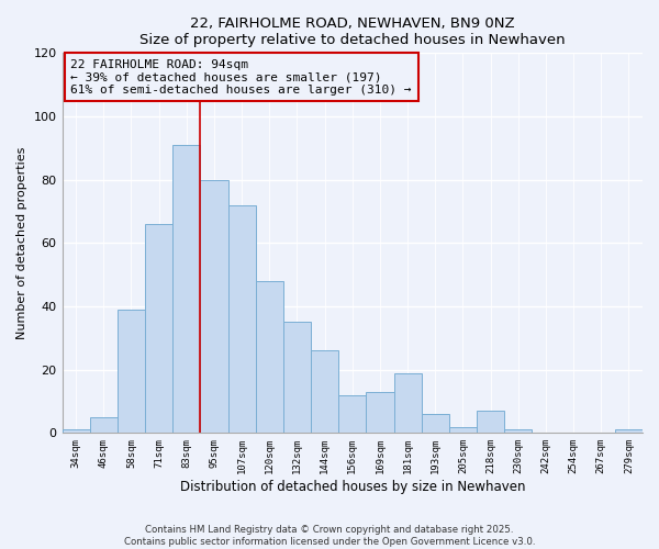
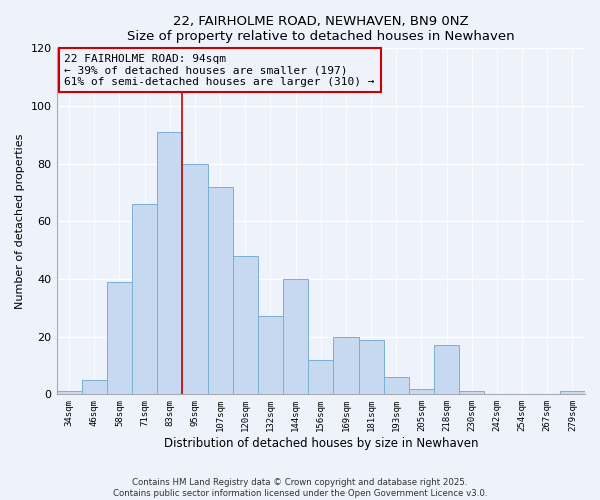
132sqm: 35 -> 27
144sqm: 26 -> 40
169sqm: 13 -> 20
218sqm: 7 -> 17
